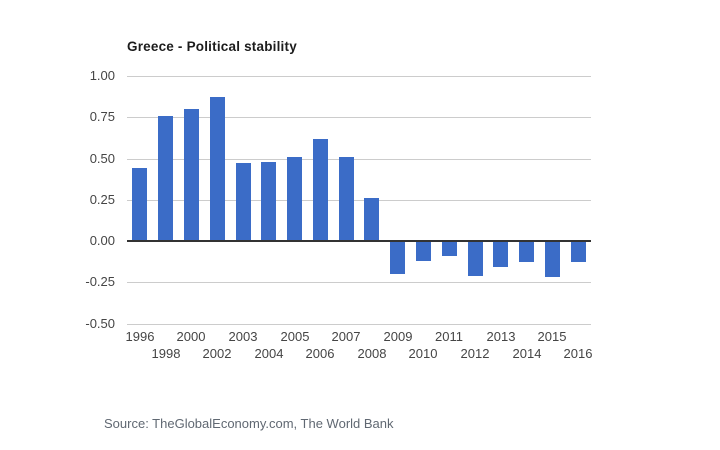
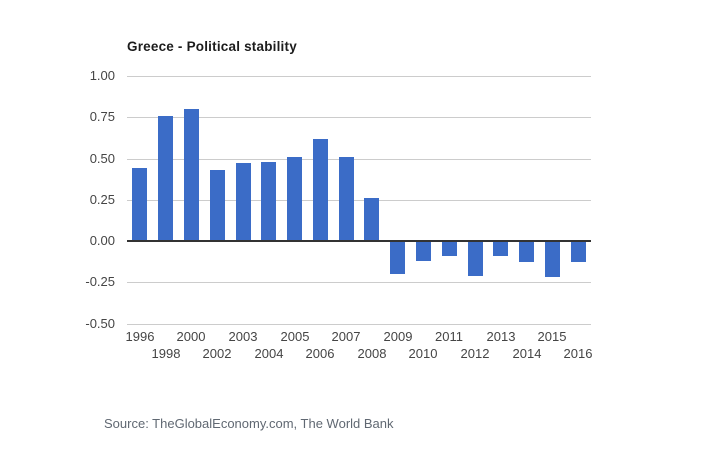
2002: 0.87 -> 0.43
2013: -0.16 -> -0.09
